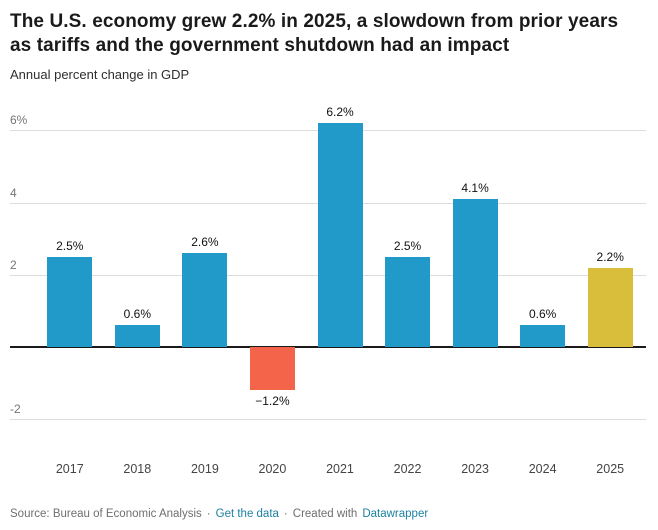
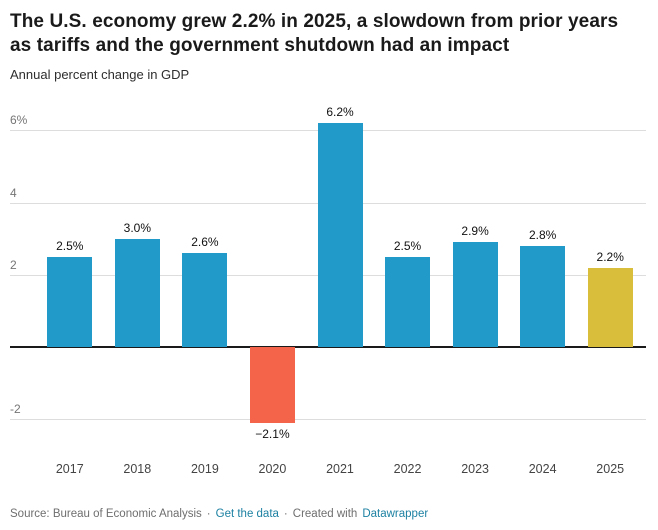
2018: 0.6% -> 3.0%
2020: −1.2% -> −2.1%
2023: 4.1% -> 2.9%
2024: 0.6% -> 2.8%
